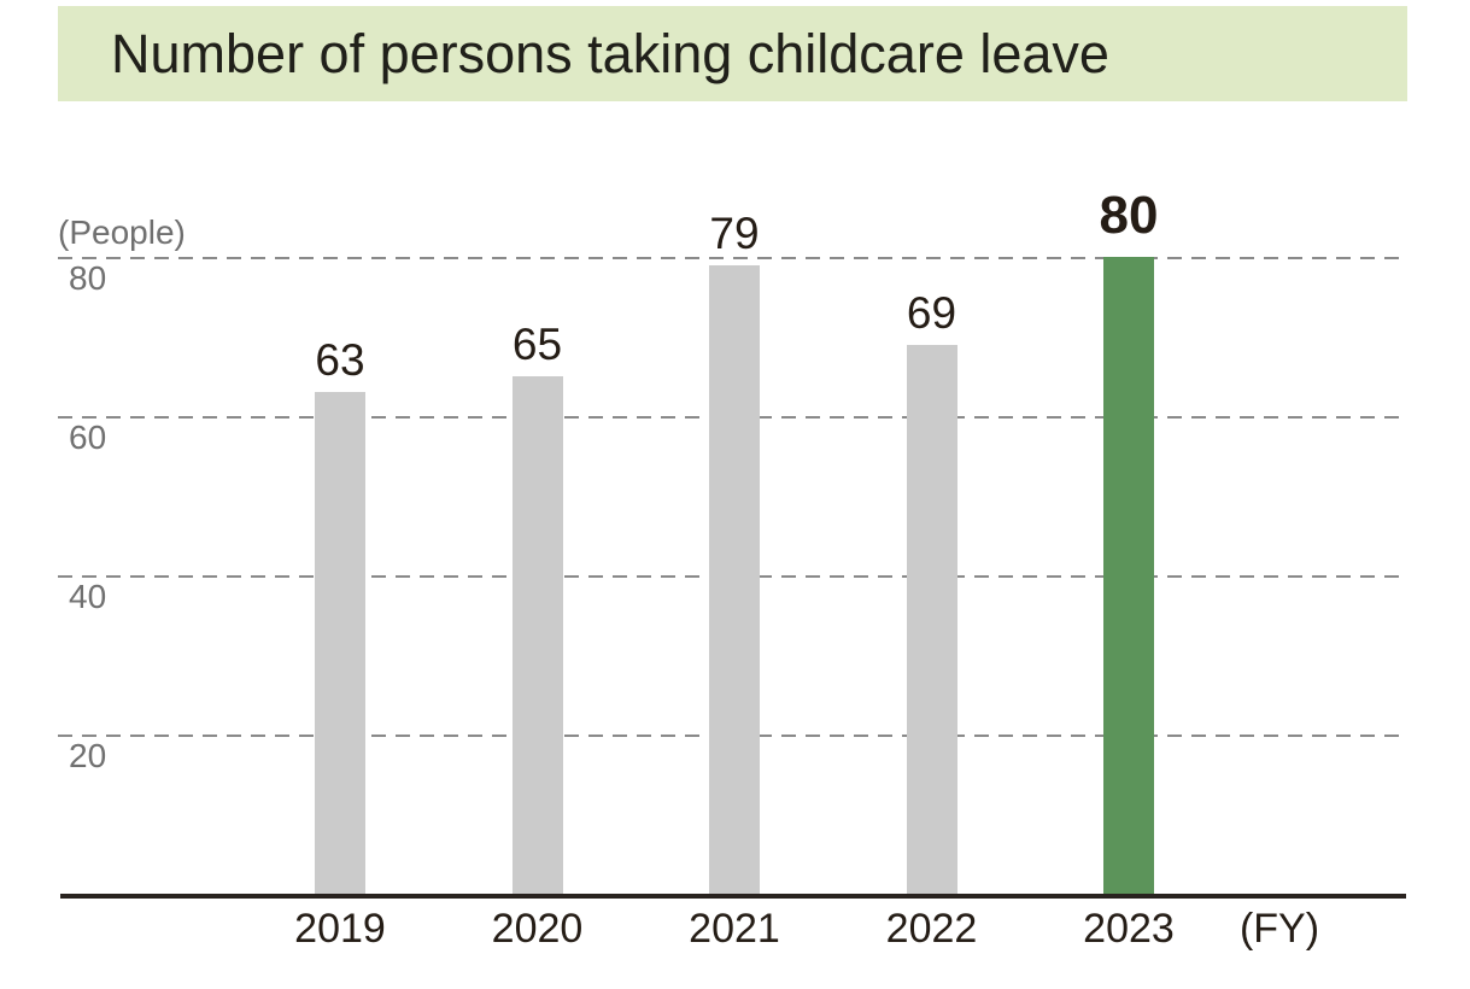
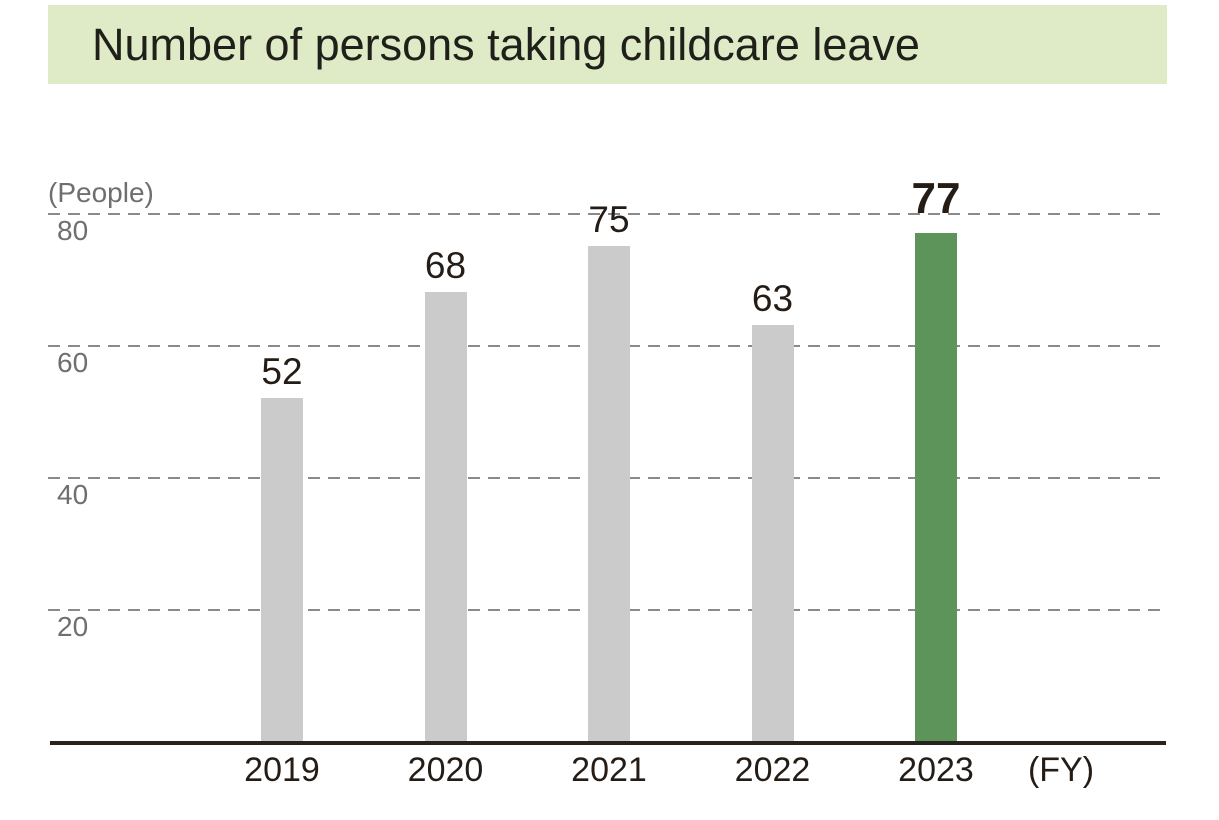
2019: 63 -> 52
2020: 65 -> 68
2021: 79 -> 75
2022: 69 -> 63
2023: 80 -> 77
